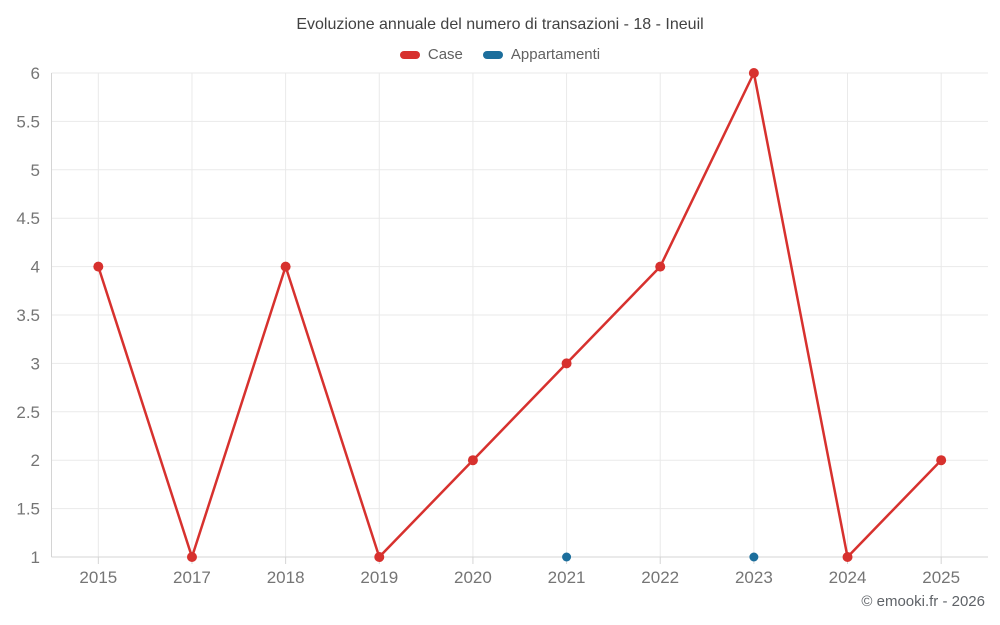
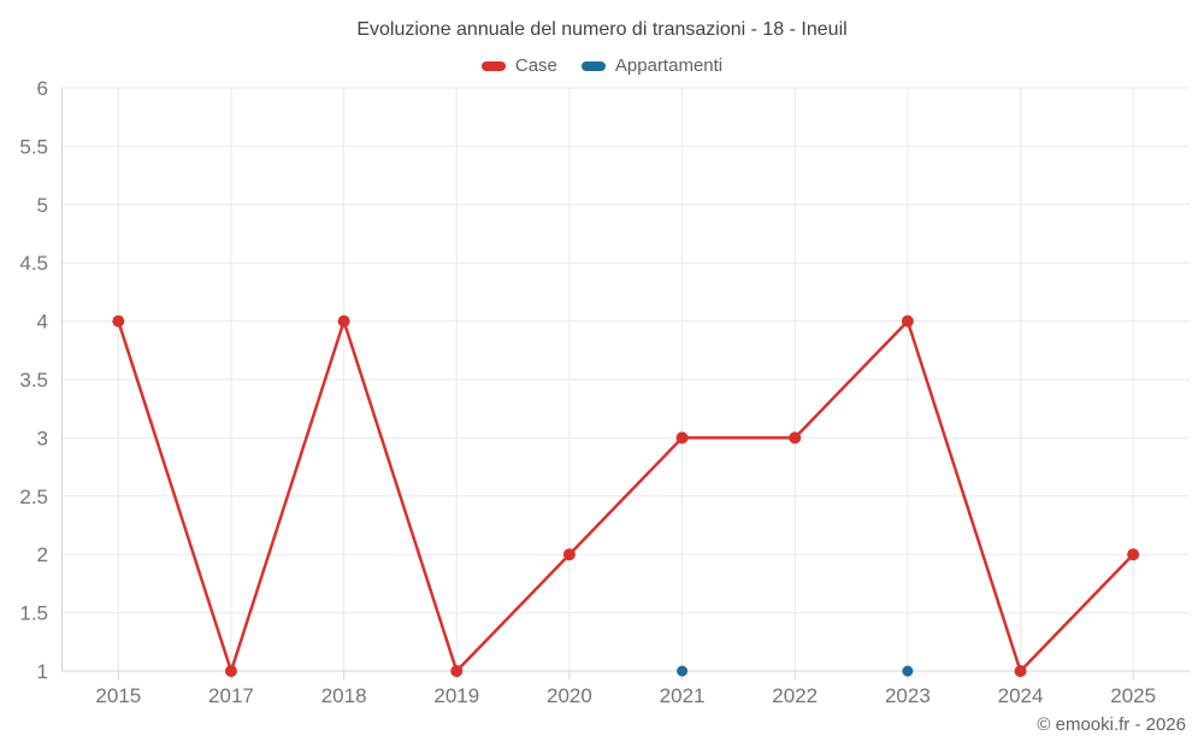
Case/2022: 4 -> 3
Case/2023: 6 -> 4
